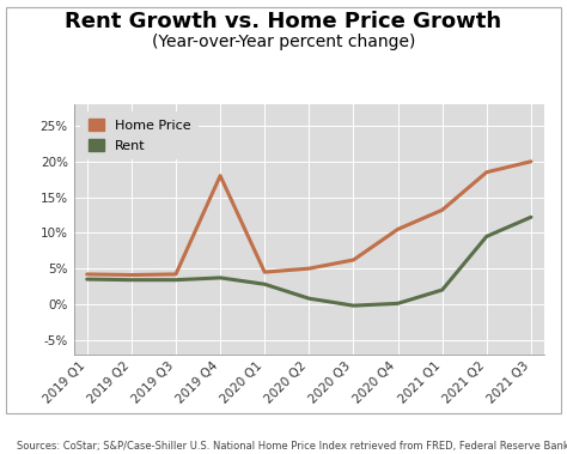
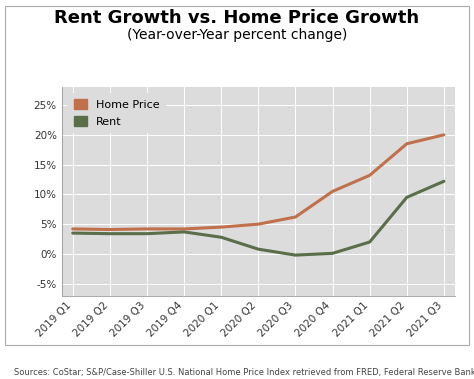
Home Price/2019 Q4: 18.0% -> 4.2%
